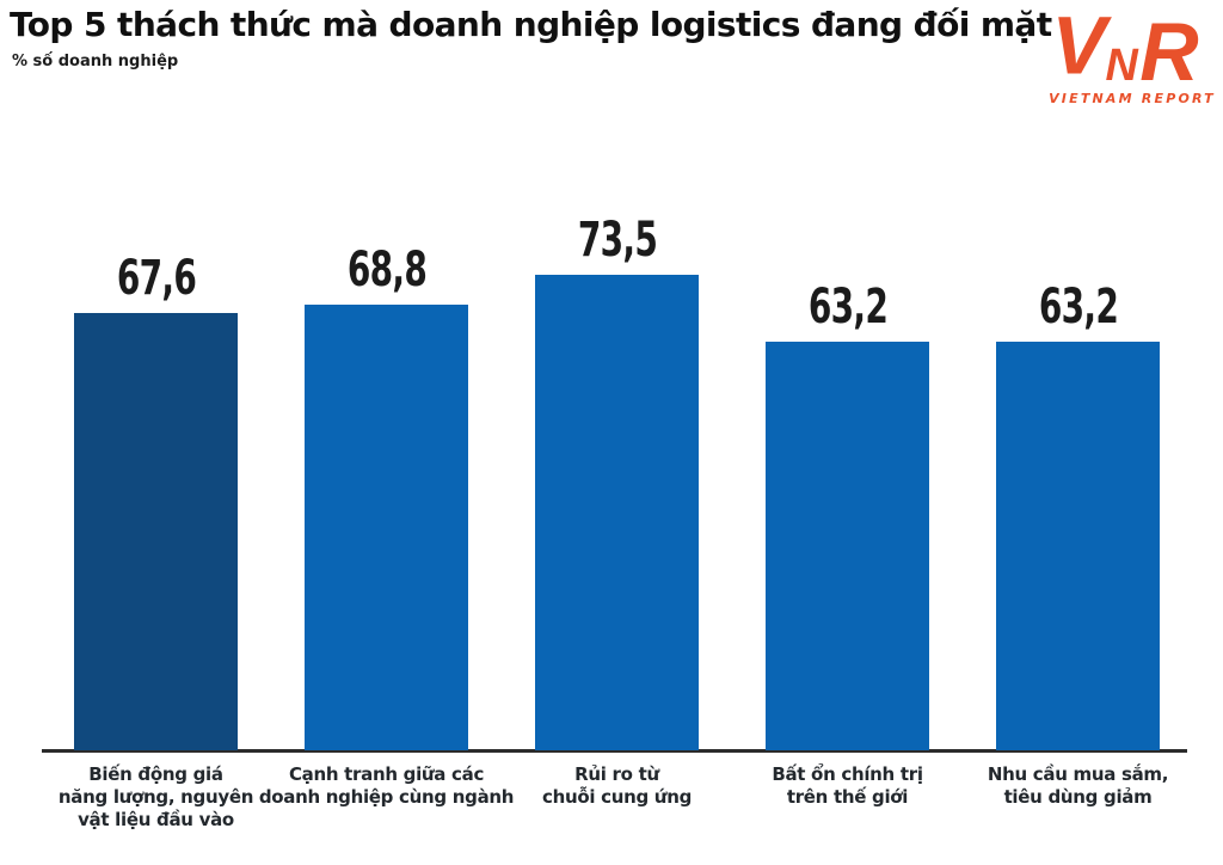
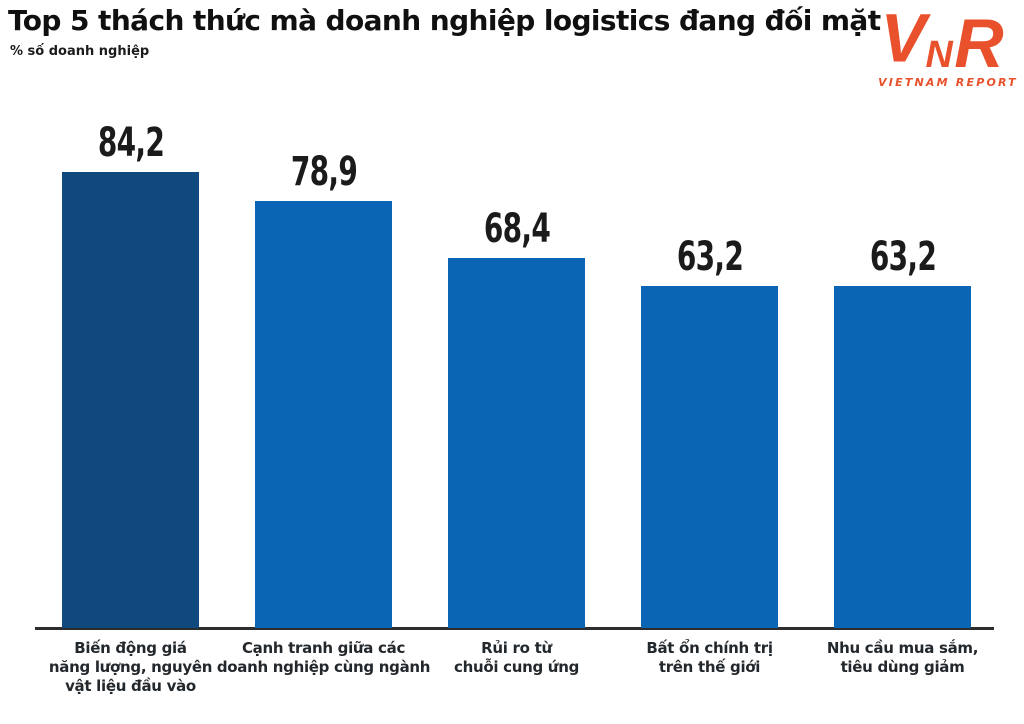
Biến động giá năng lượng, nguyên vật liệu đầu vào: 67,6 -> 84,2
Cạnh tranh giữa các doanh nghiệp cùng ngành: 68,8 -> 78,9
Rủi ro từ chuỗi cung ứng: 73,5 -> 68,4
